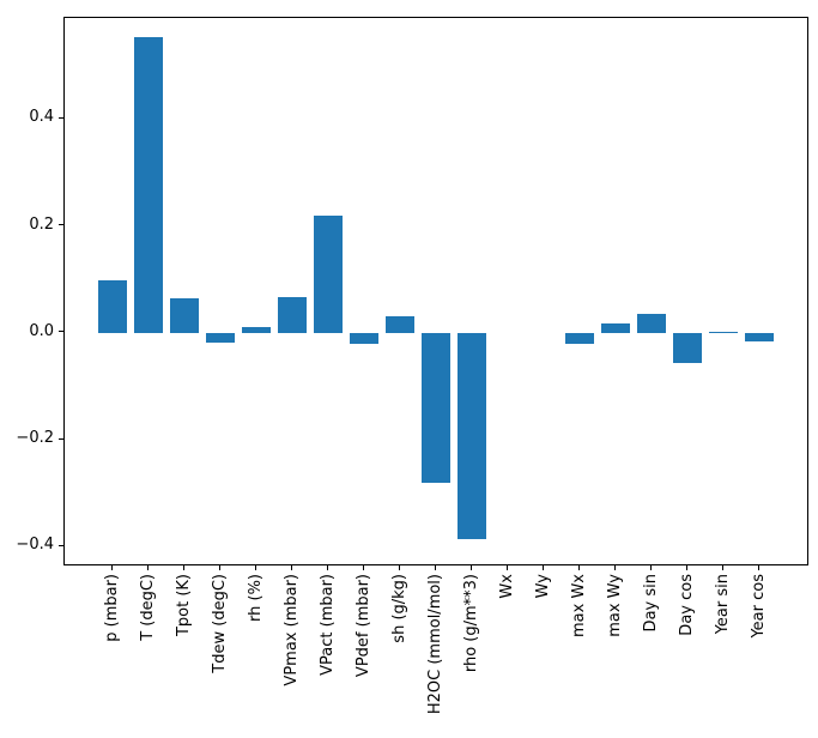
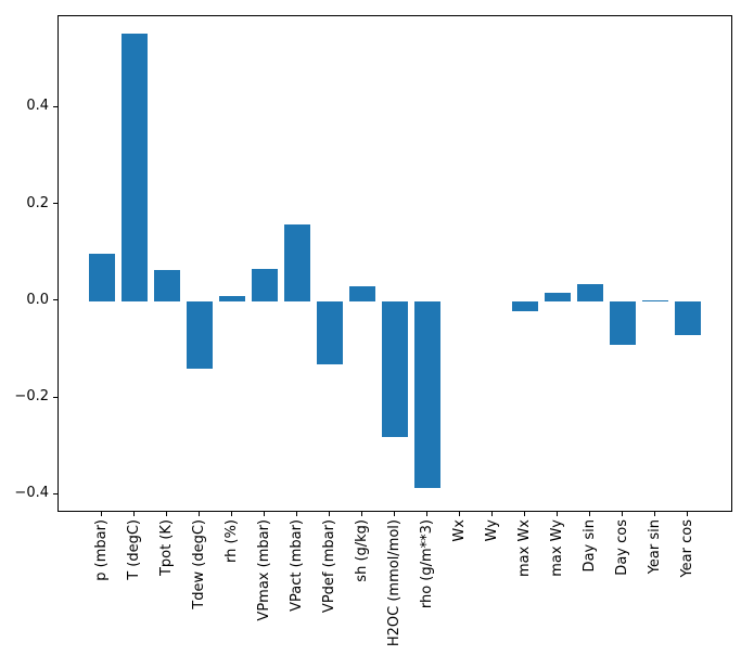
Tdew (degC): -0.02 -> -0.14
VPact (mbar): 0.22 -> 0.16
VPdef (mbar): -0.02 -> -0.13
Day cos: -0.06 -> -0.09
Year cos: -0.02 -> -0.07
